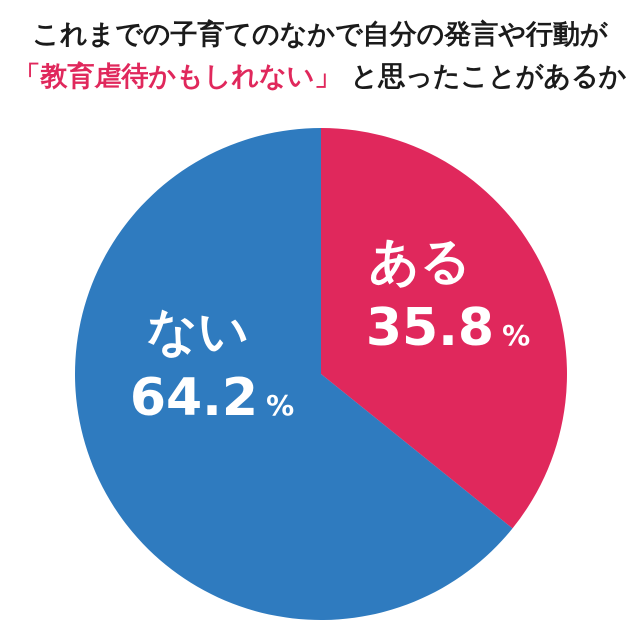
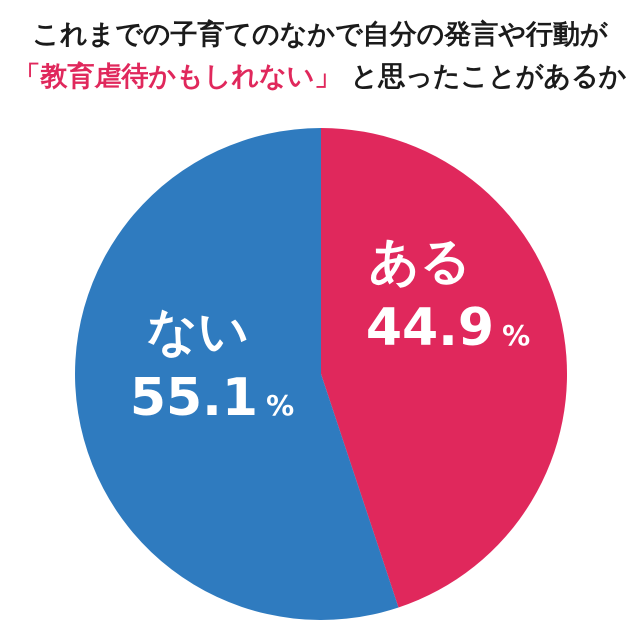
ある: 35.8 -> 44.9
ない: 64.2 -> 55.1
